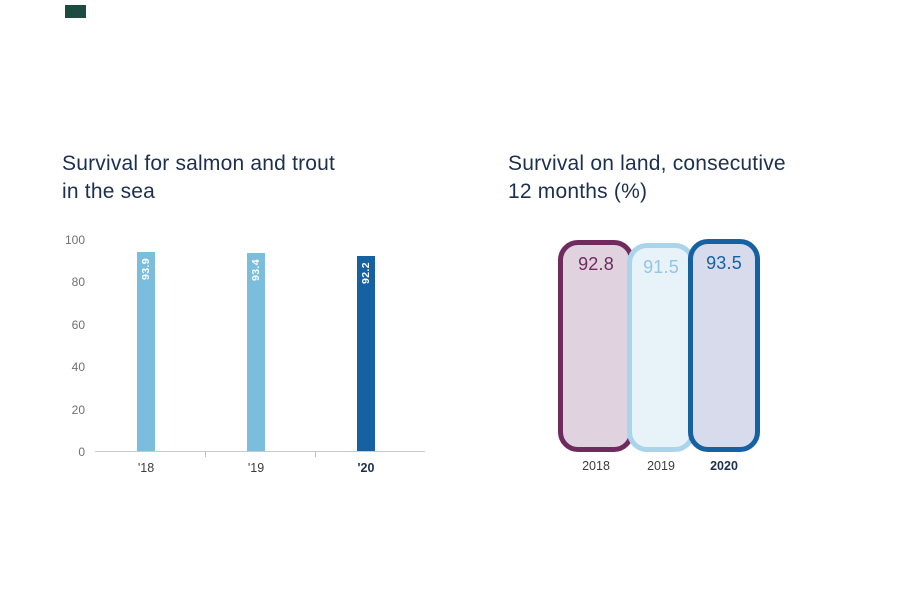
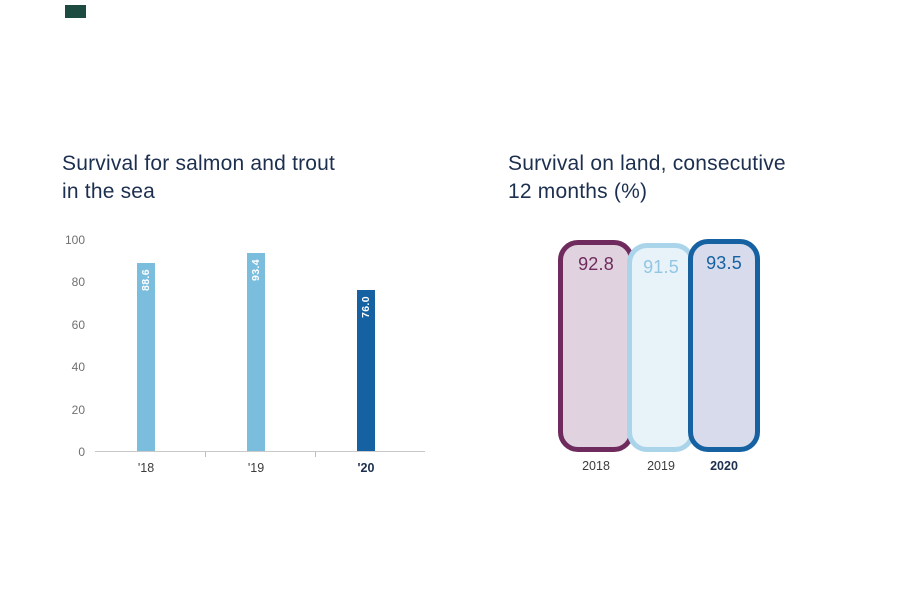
Survival for salmon and trout in the sea/'18: 93.9 -> 88.6
Survival for salmon and trout in the sea/'20: 92.2 -> 76.0
